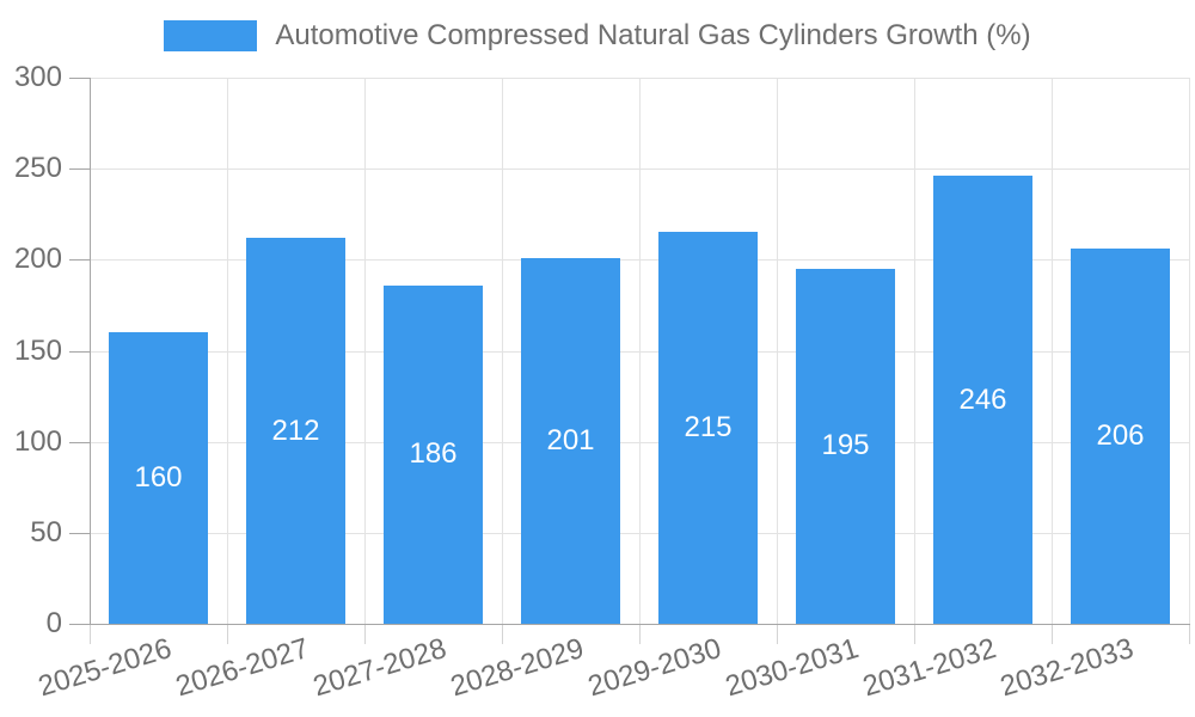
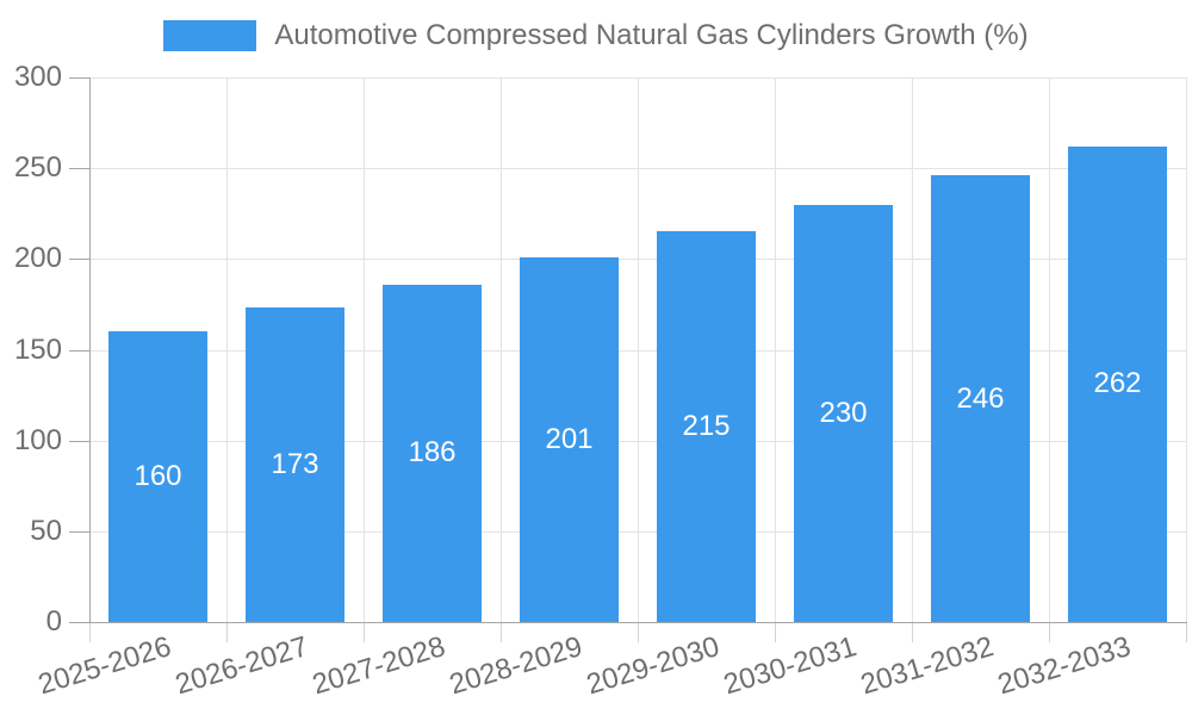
2026-2027: 212 -> 173
2030-2031: 195 -> 230
2032-2033: 206 -> 262
